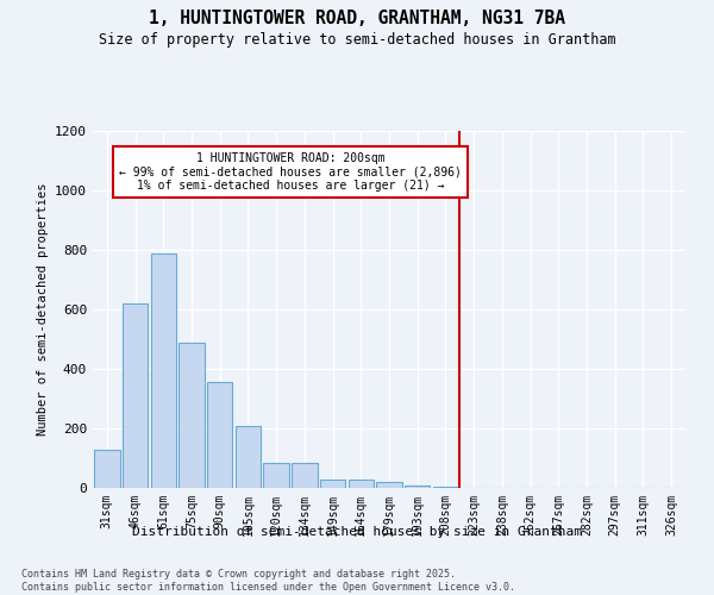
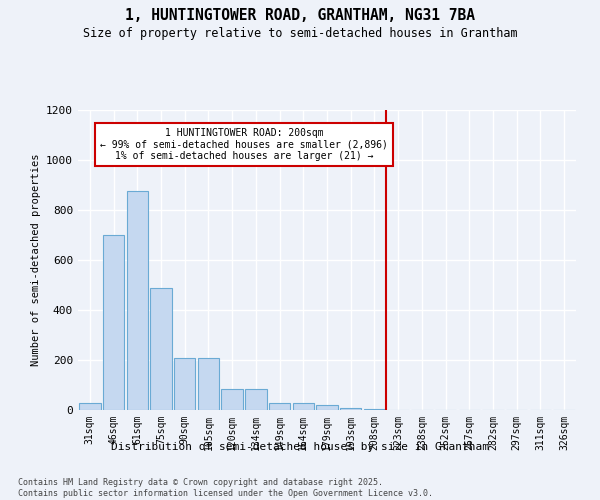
31sqm: 130 -> 30
46sqm: 620 -> 700
61sqm: 790 -> 875
90sqm: 355 -> 210
